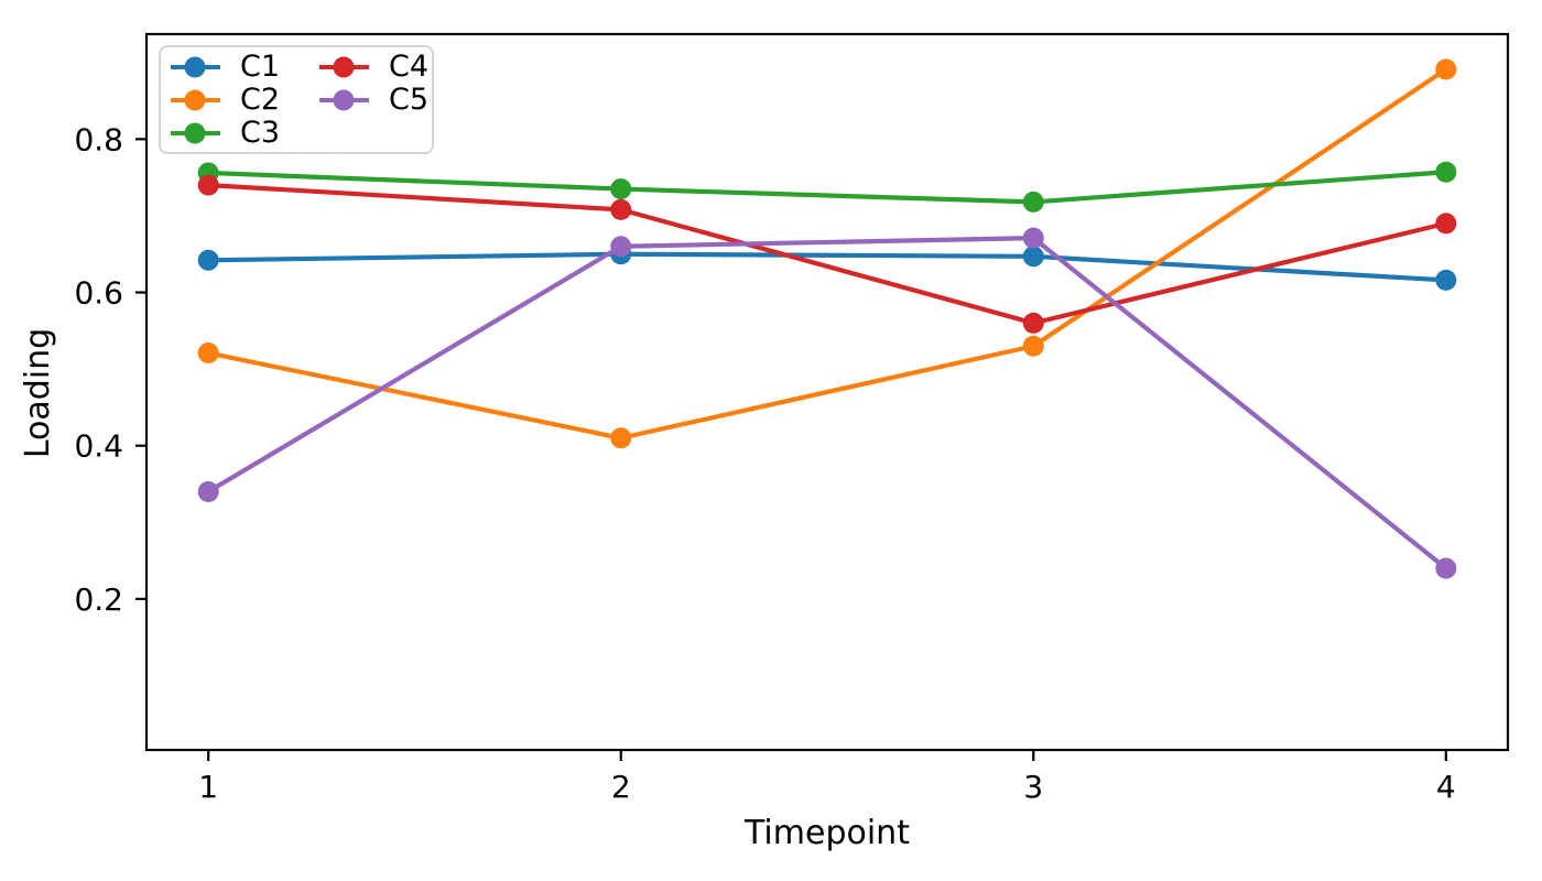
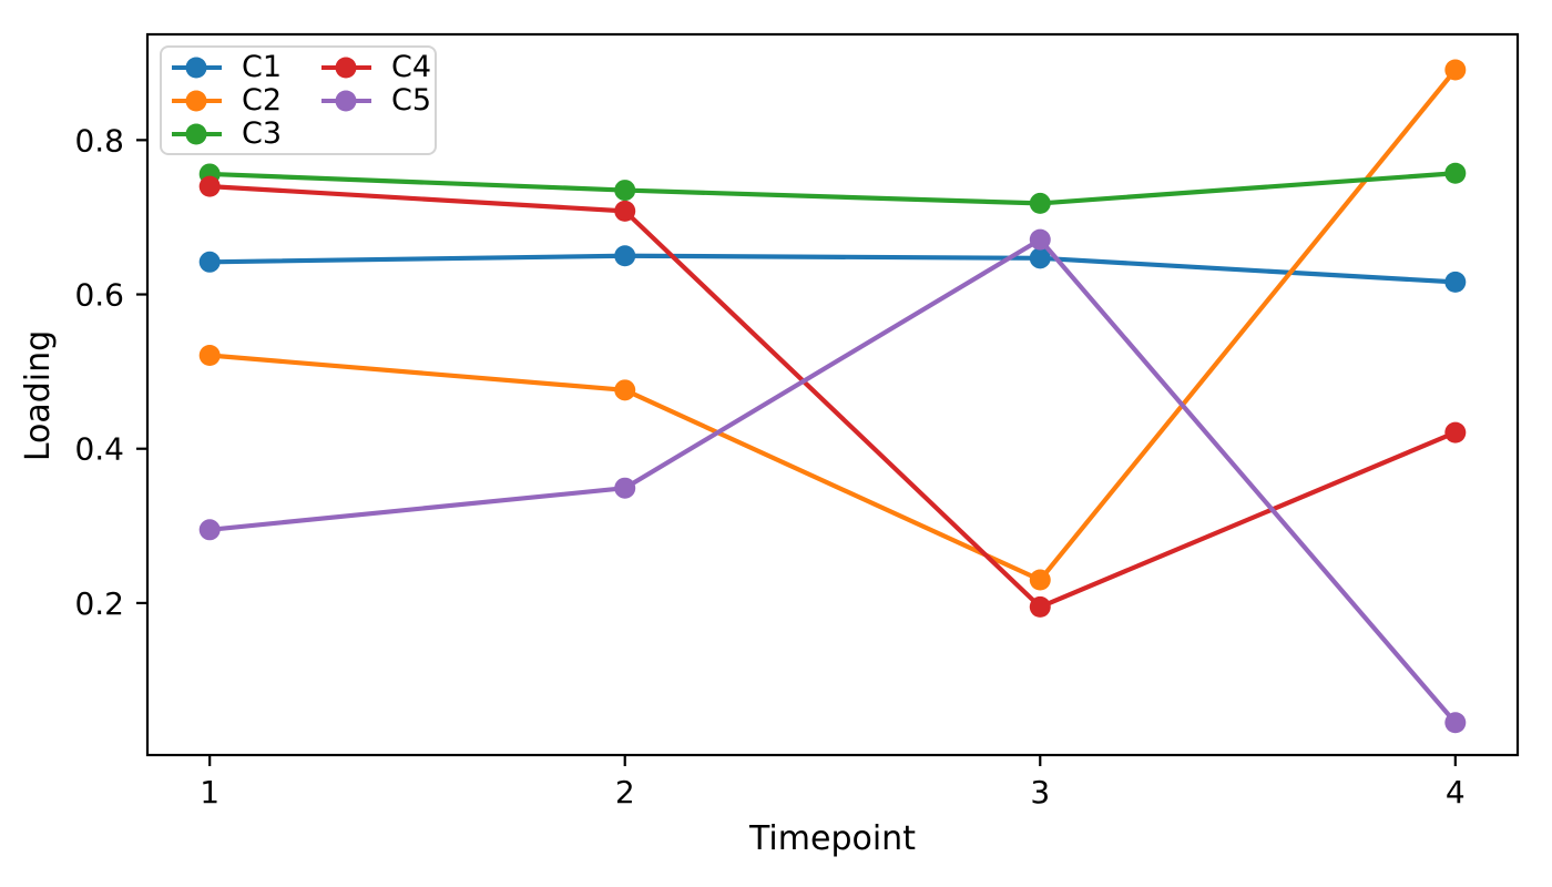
C5/1: 0.34 -> 0.29
C2/2: 0.41 -> 0.48
C5/2: 0.66 -> 0.35
C2/3: 0.53 -> 0.23
C4/3: 0.56 -> 0.20
C4/4: 0.69 -> 0.42
C5/4: 0.24 -> 0.04
